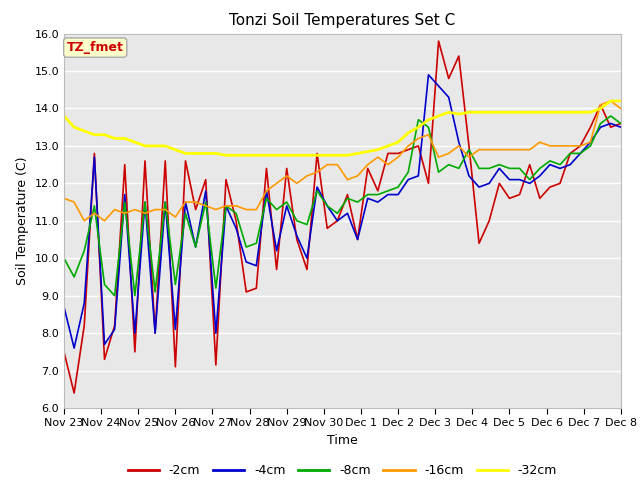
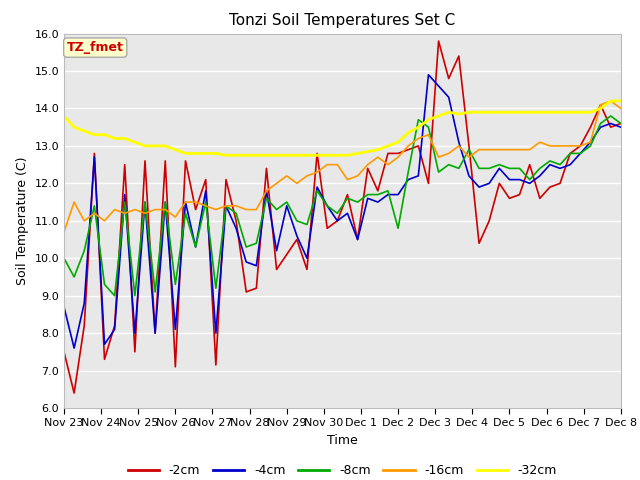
-16cm/Nov 23: 11.6 -> 10.7
-2cm/Nov 29: 12.40 -> 10.10
-8cm/Dec 2: 11.9 -> 10.8
